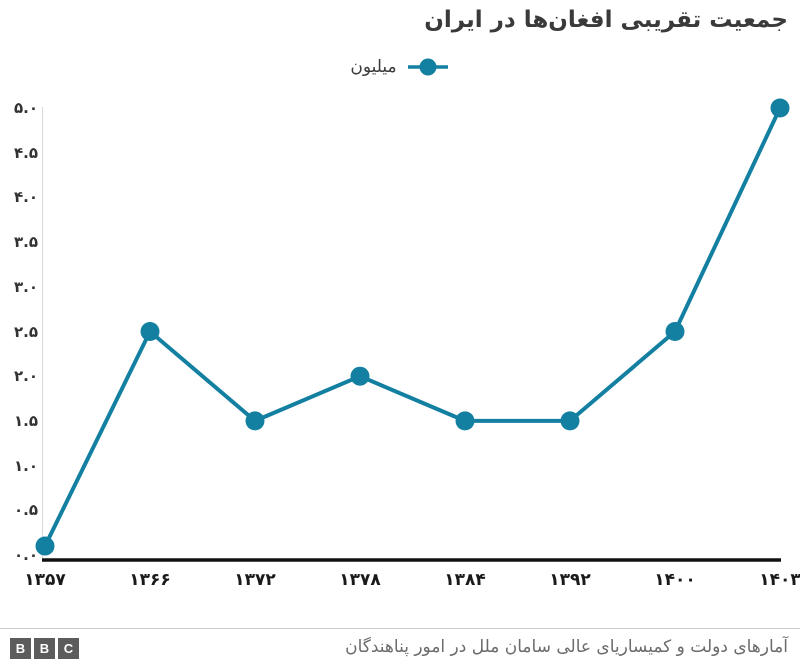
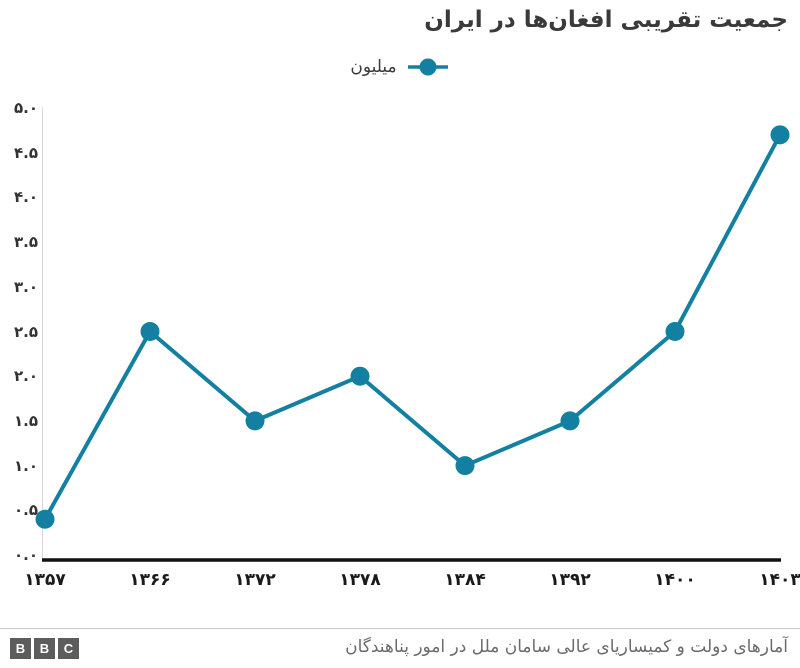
۱۳۵۷: 0.1 -> 0.4
۱۳۸۴: 1.5 -> 1.0
۱۴۰۳: 5.0 -> 4.7
